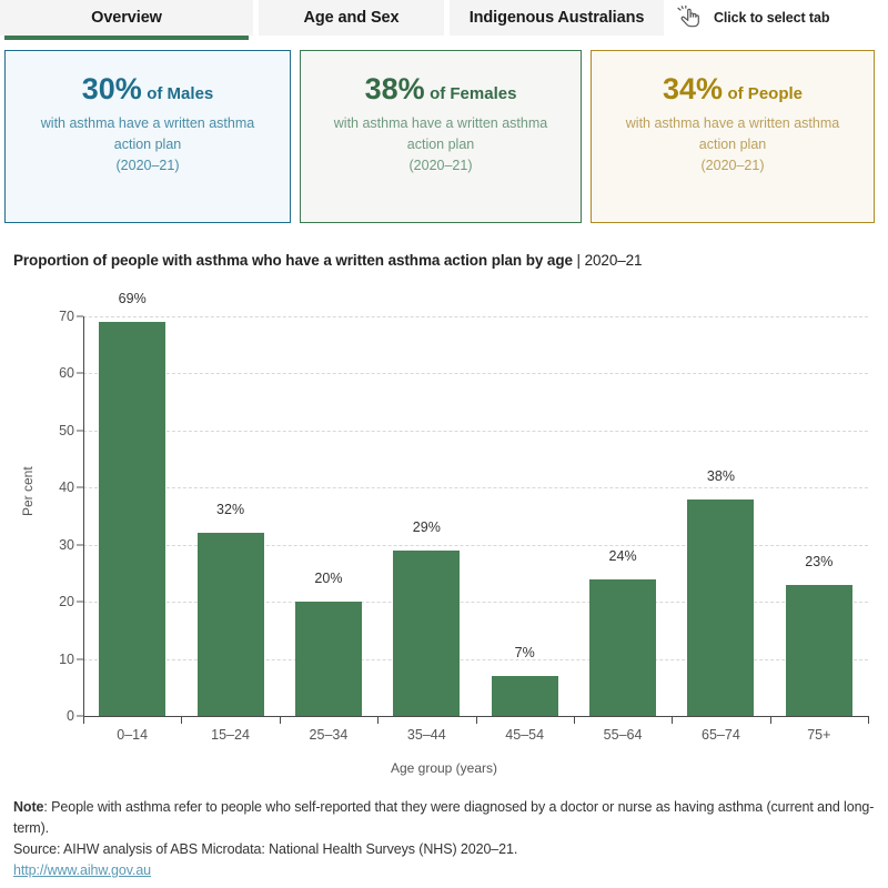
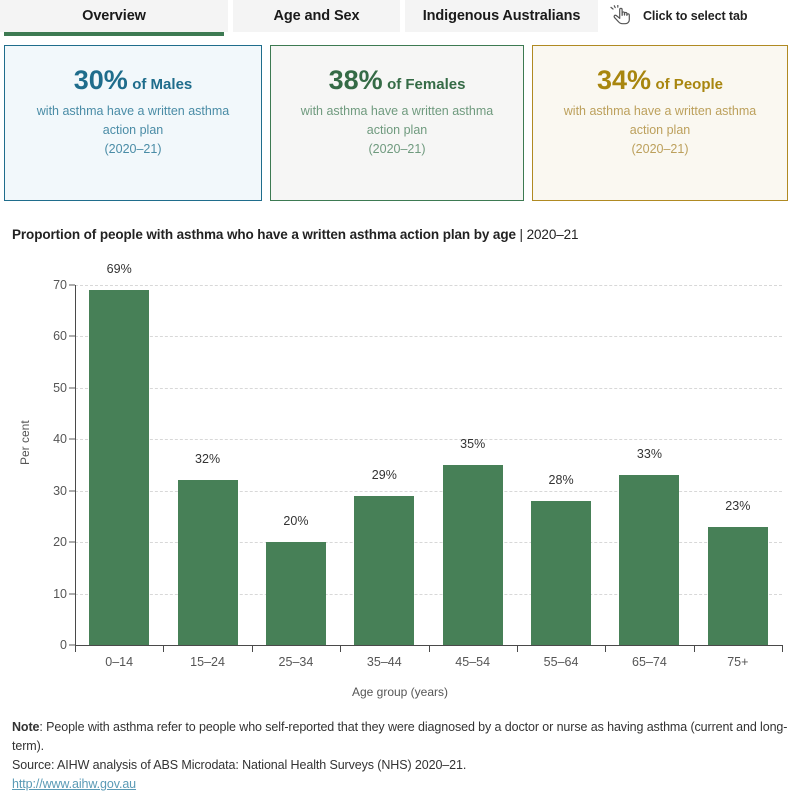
45–54: 7% -> 35%
55–64: 24% -> 28%
65–74: 38% -> 33%
